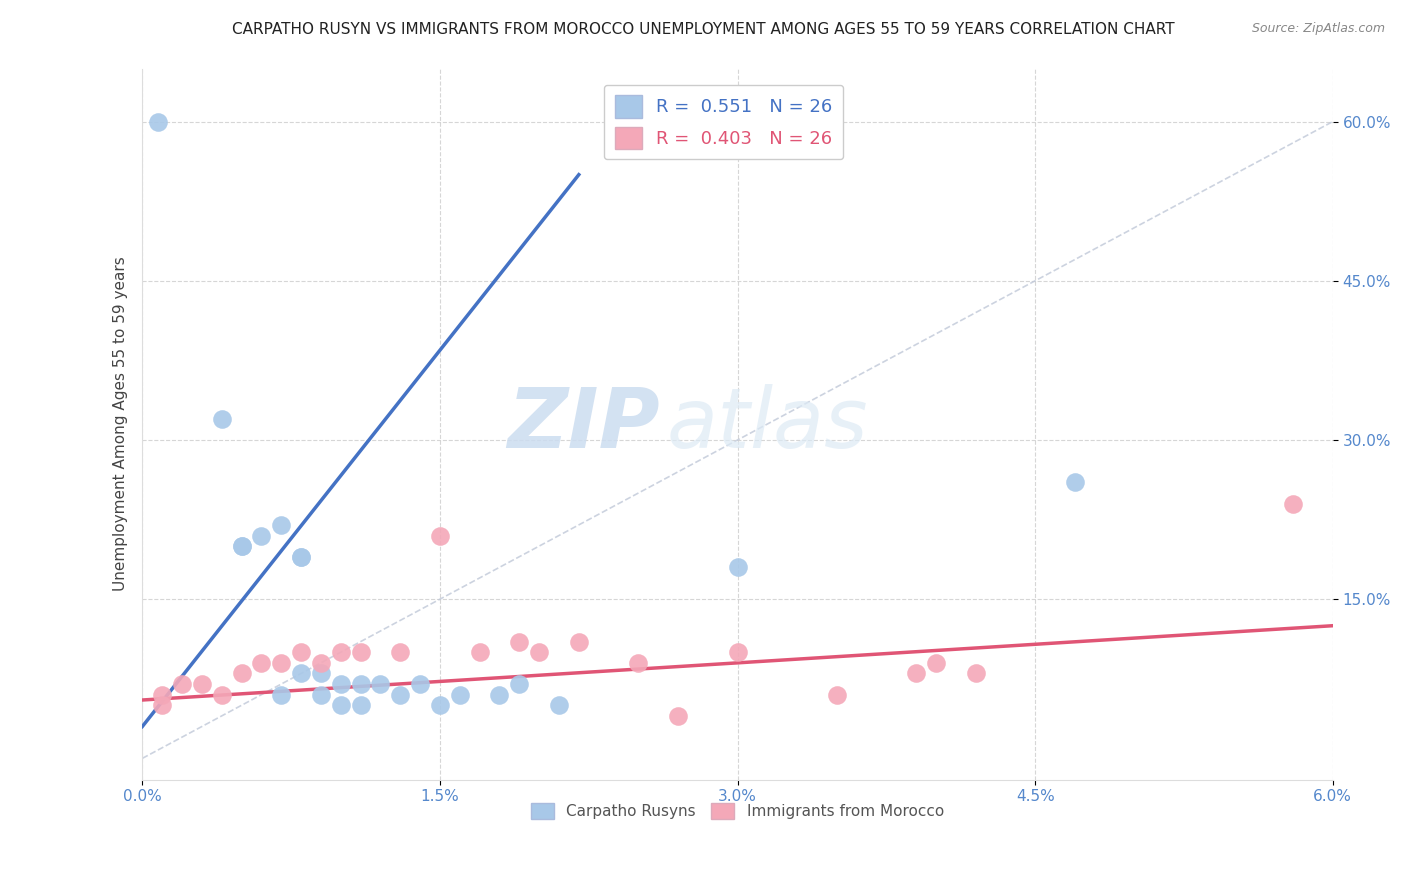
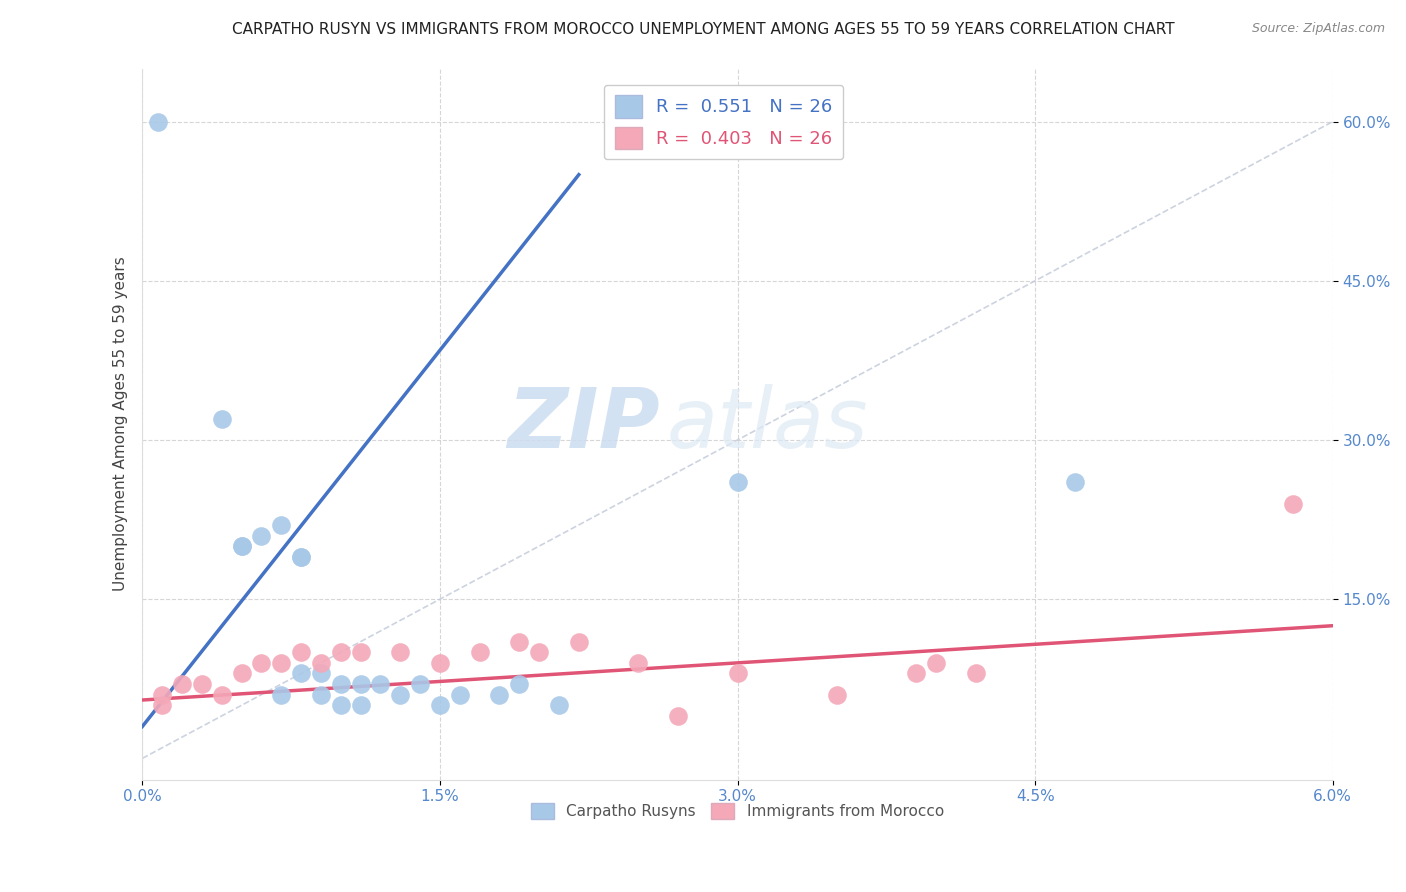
Immigrants from Morocco/1.5%: 21% -> 9%
Carpatho Rusyns/3.0%: 18% -> 26%
Immigrants from Morocco/3.0%: 10% -> 8%
